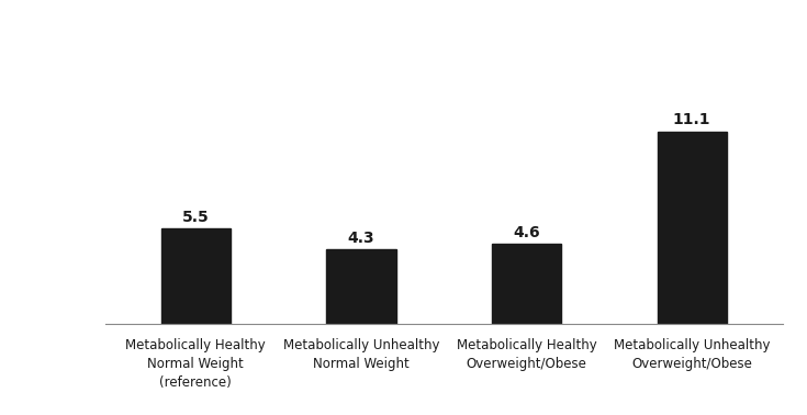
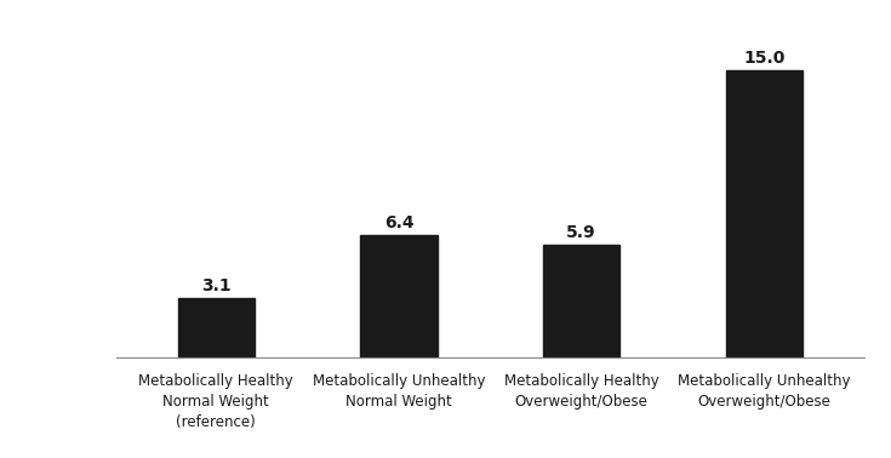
Metabolically Healthy Normal Weight (reference): 5.5 -> 3.1
Metabolically Unhealthy Normal Weight: 4.3 -> 6.4
Metabolically Healthy Overweight/Obese: 4.6 -> 5.9
Metabolically Unhealthy Overweight/Obese: 11.1 -> 15.0
